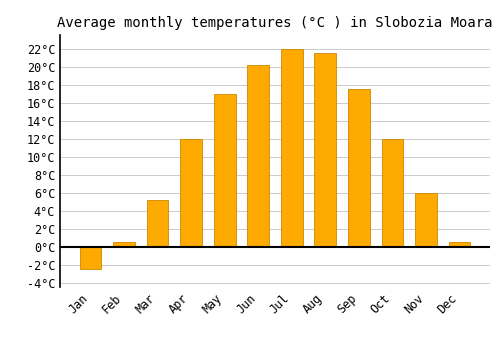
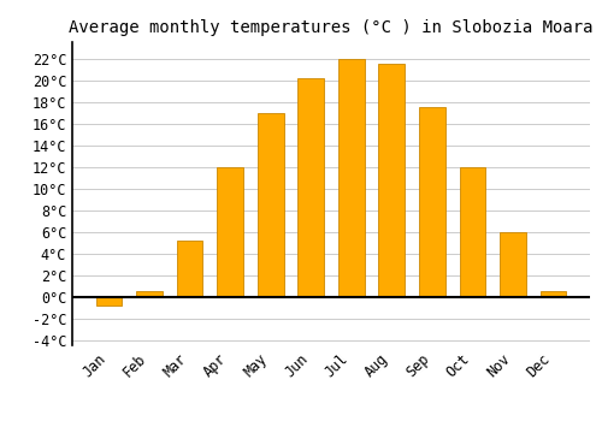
Jan: -2.5°C -> -0.8°C
